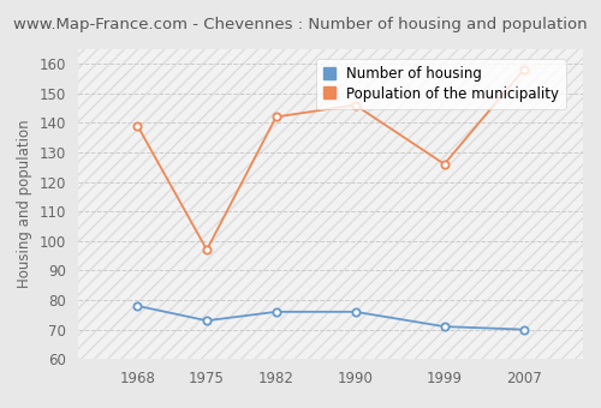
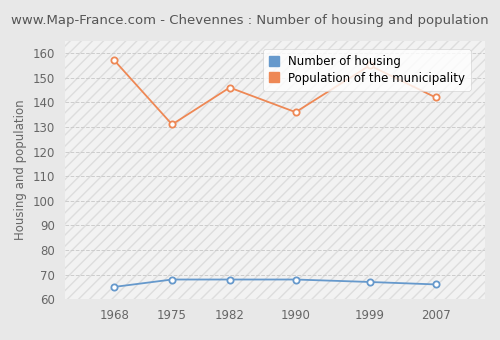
Number of housing/1968: 78 -> 65
Population of the municipality/1968: 139 -> 157
Number of housing/1975: 73 -> 68
Population of the municipality/1975: 97 -> 131
Number of housing/1982: 76 -> 68
Population of the municipality/1982: 142 -> 146
Number of housing/1990: 76 -> 68
Population of the municipality/1990: 146 -> 136
Number of housing/1999: 71 -> 67
Population of the municipality/1999: 126 -> 155
Number of housing/2007: 70 -> 66
Population of the municipality/2007: 158 -> 142
